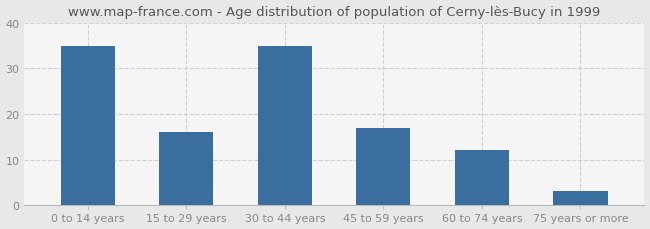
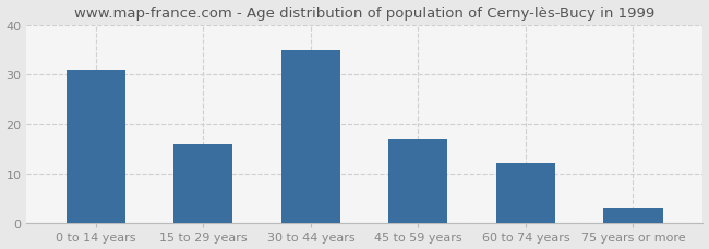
0 to 14 years: 35 -> 31
